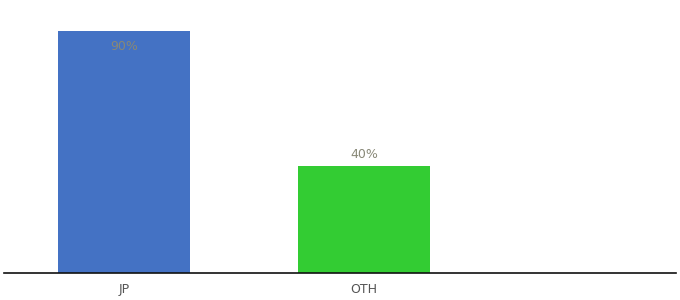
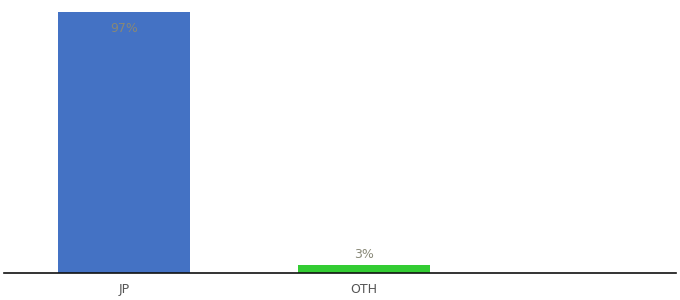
JP: 90% -> 97%
OTH: 40% -> 3%
